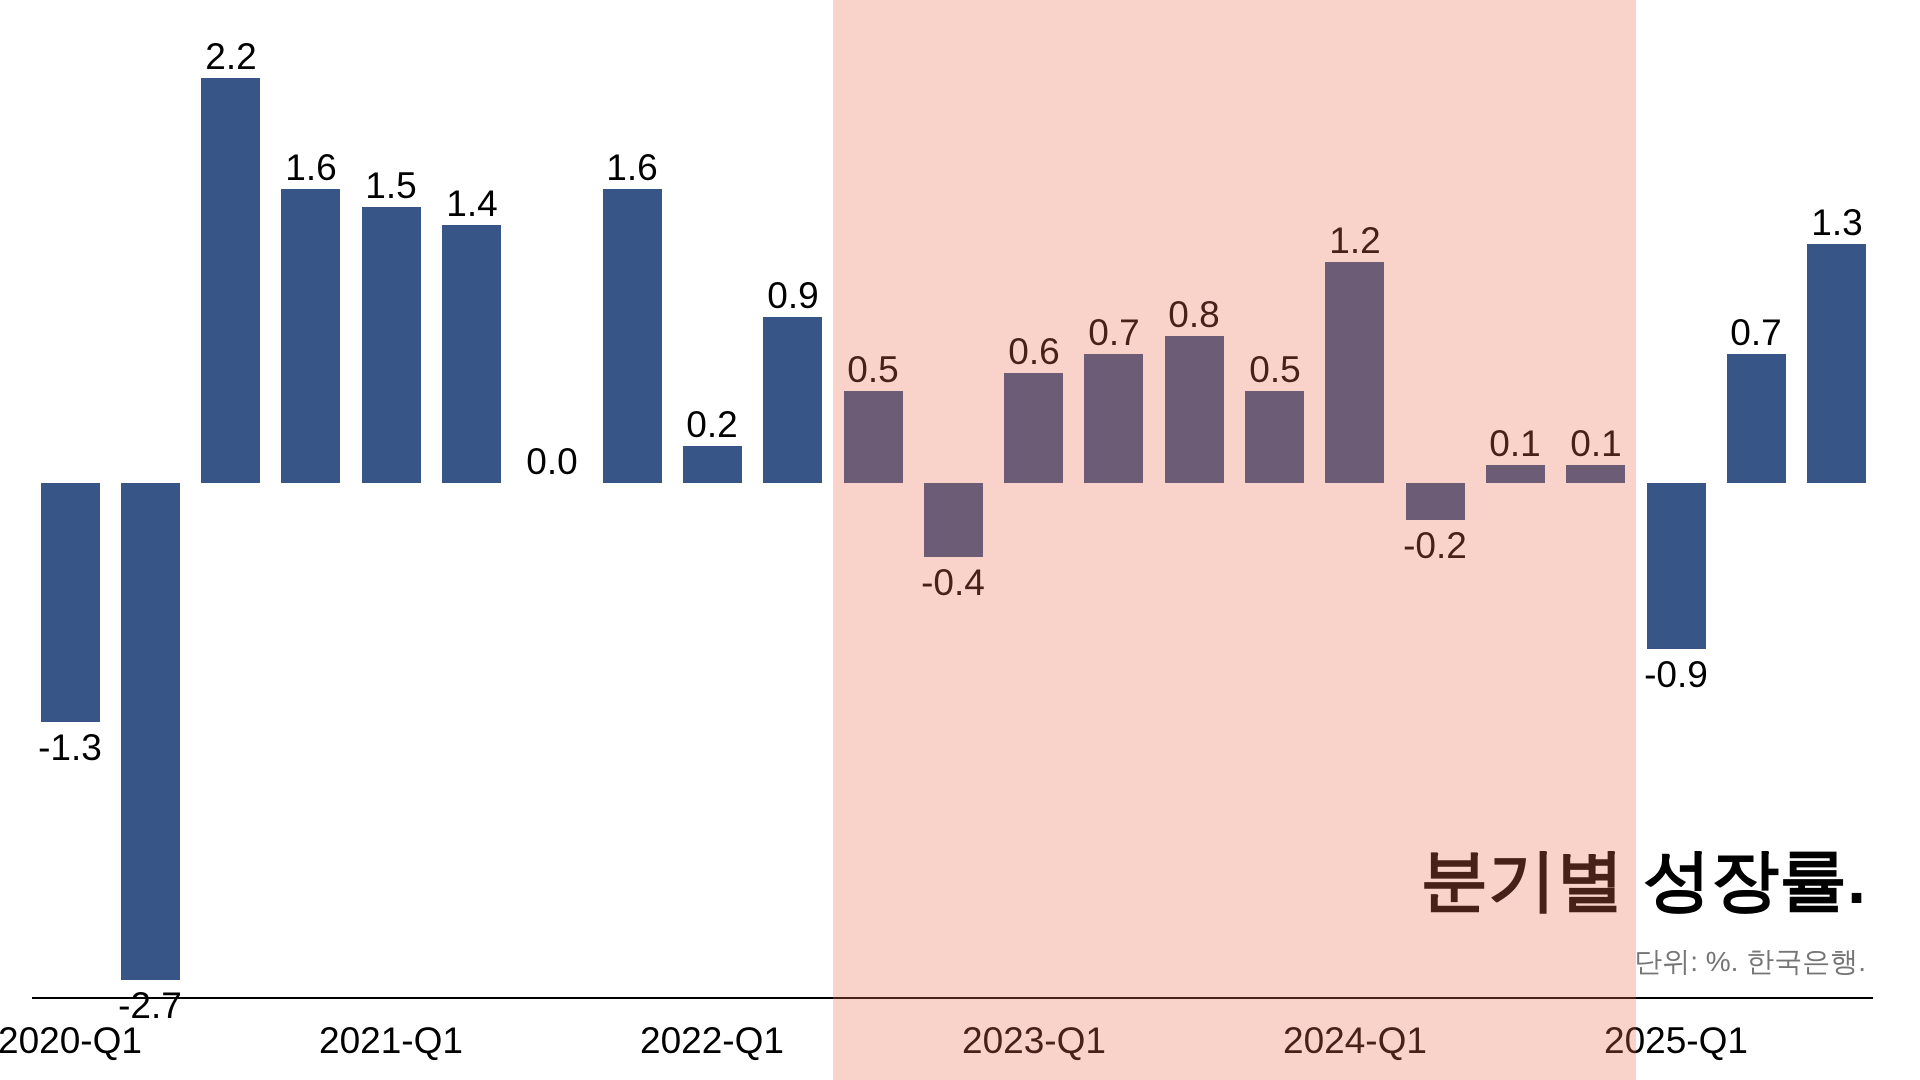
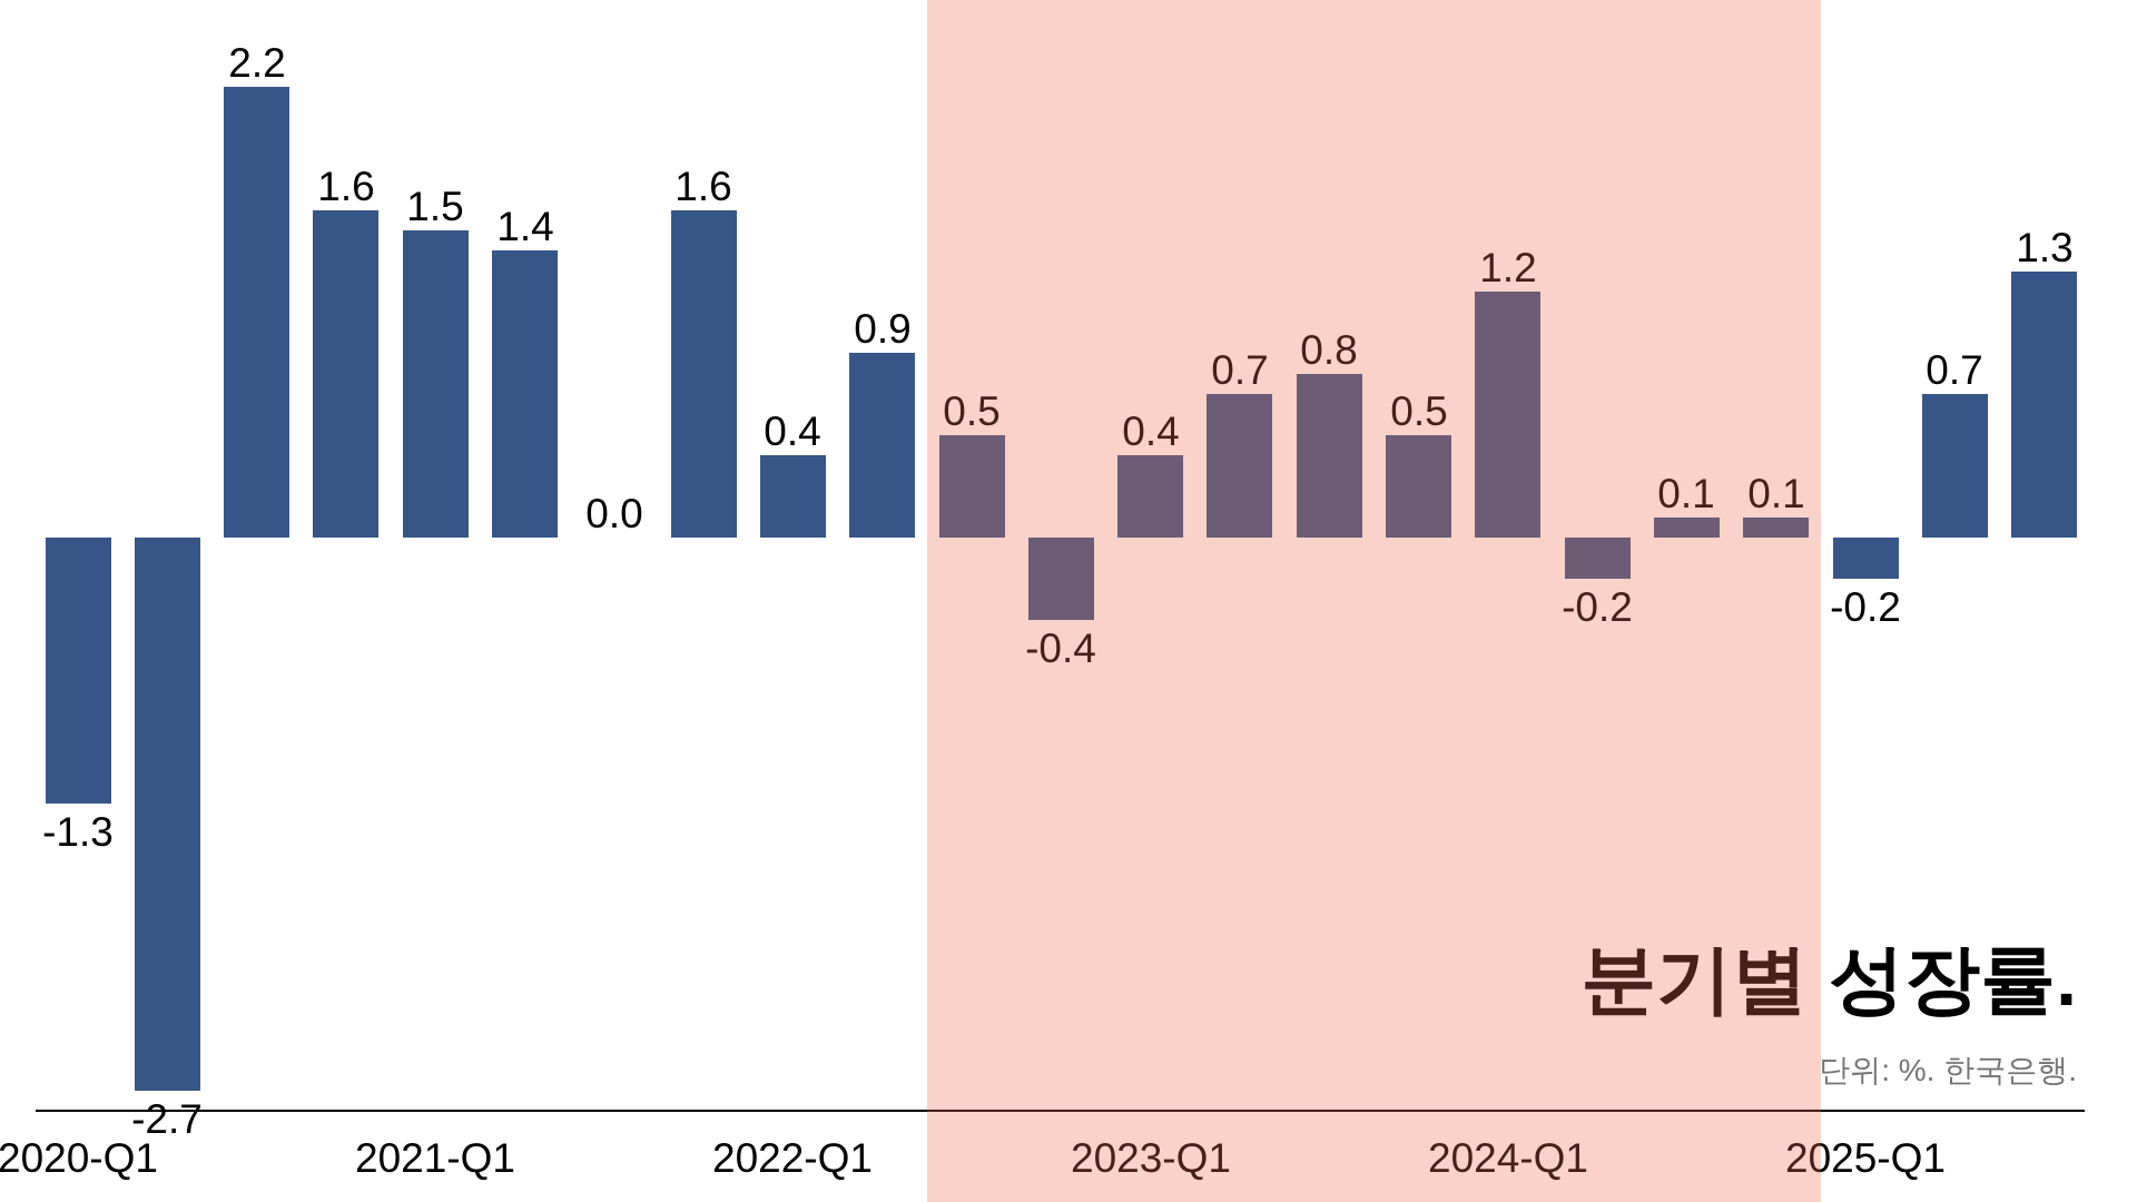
2022-Q1: 0.2 -> 0.4
2023-Q1: 0.6 -> 0.4
2025-Q1: -0.9 -> -0.2
